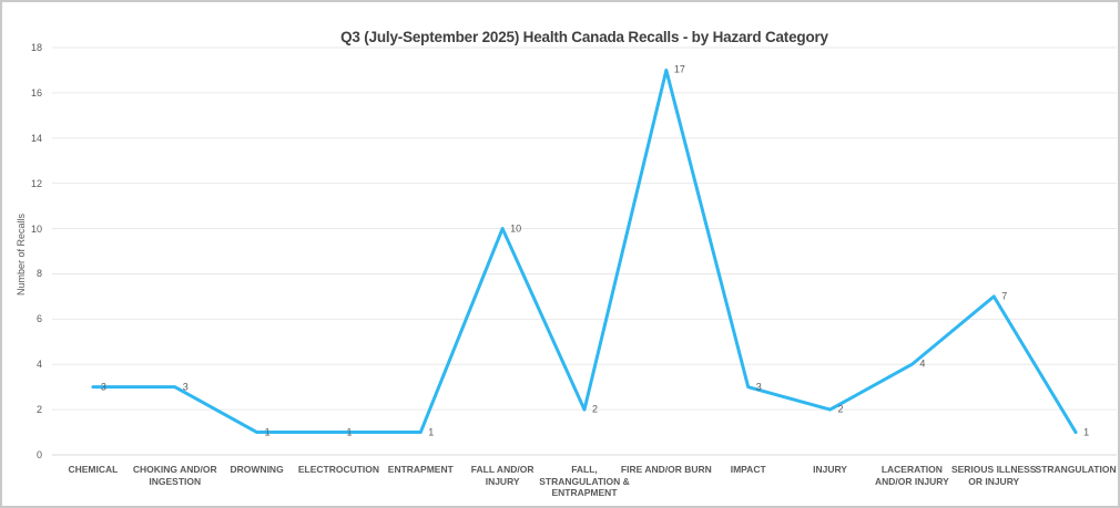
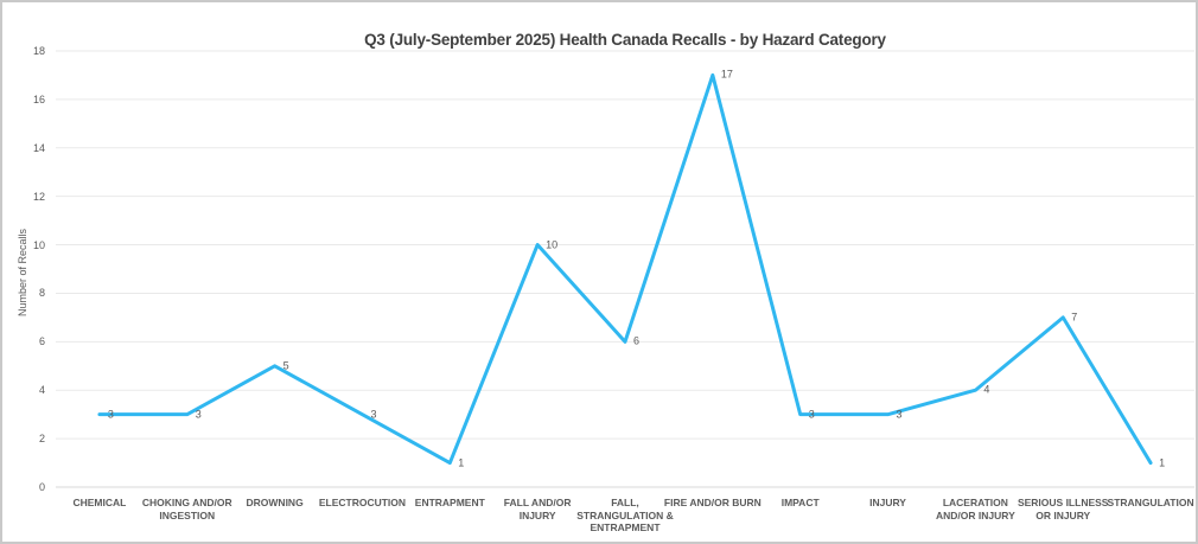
DROWNING: 1 -> 5
ELECTROCUTION: 1 -> 3
FALL, STRANGULATION & ENTRAPMENT: 2 -> 6
INJURY: 2 -> 3
